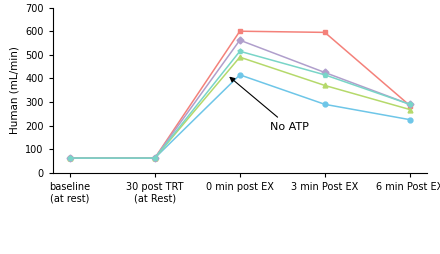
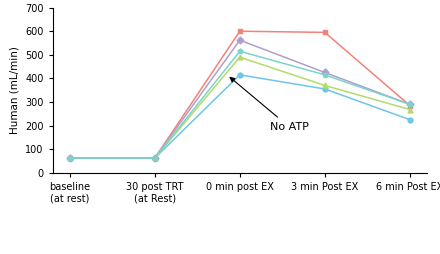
0/3 min Post EX: 290 -> 355
